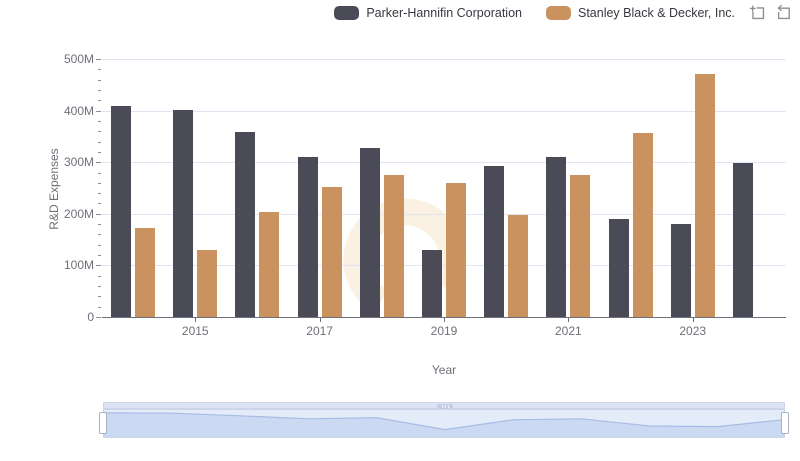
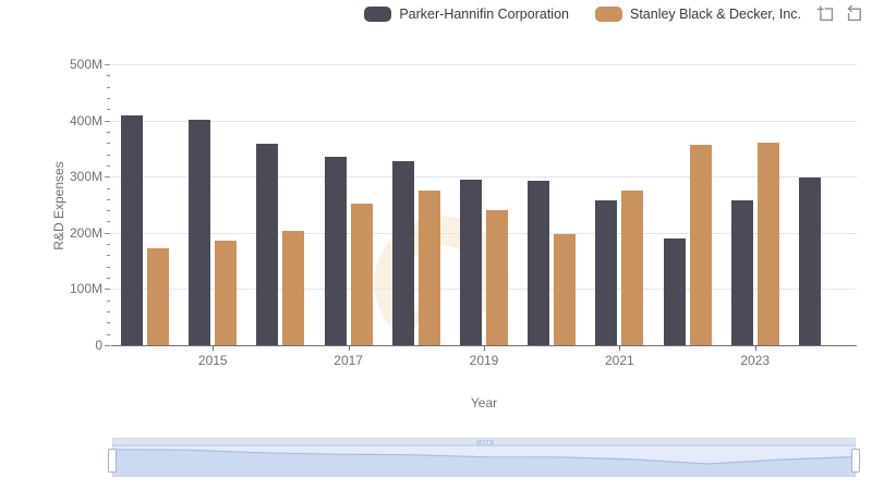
Stanley Black & Decker, Inc./2015: 130M -> 190M
Parker-Hannifin Corporation/2017: 310M -> 340M
Parker-Hannifin Corporation/2019: 130M -> 300M
Stanley Black & Decker, Inc./2019: 260M -> 240M
Parker-Hannifin Corporation/2021: 310M -> 260M
Parker-Hannifin Corporation/2023: 180M -> 260M
Stanley Black & Decker, Inc./2023: 470M -> 360M
